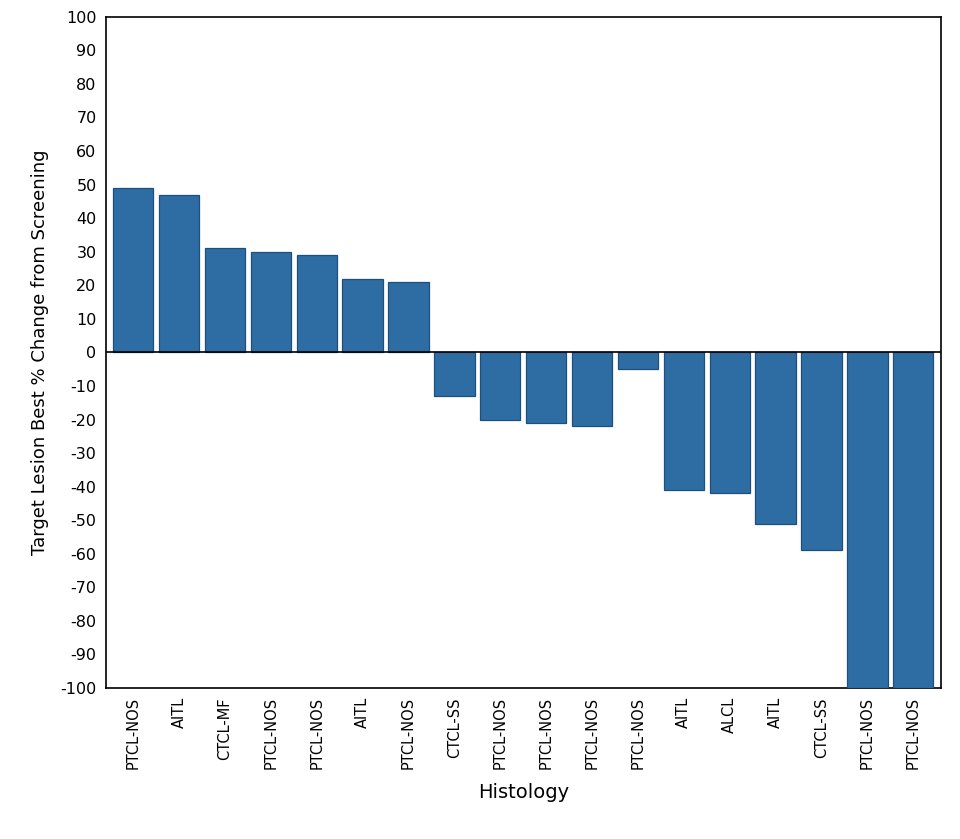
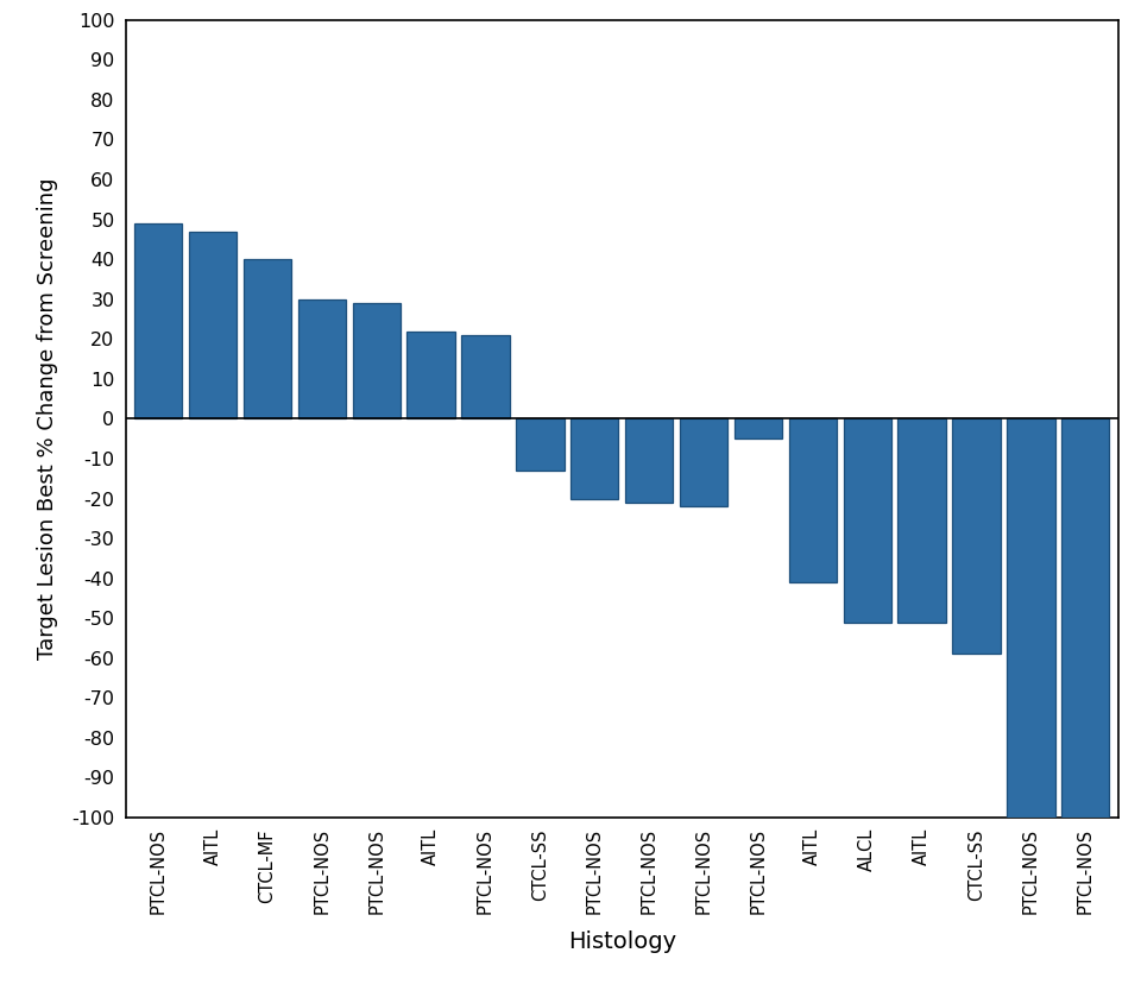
CTCL-MF: 31 -> 40
ALCL: -42 -> -51
